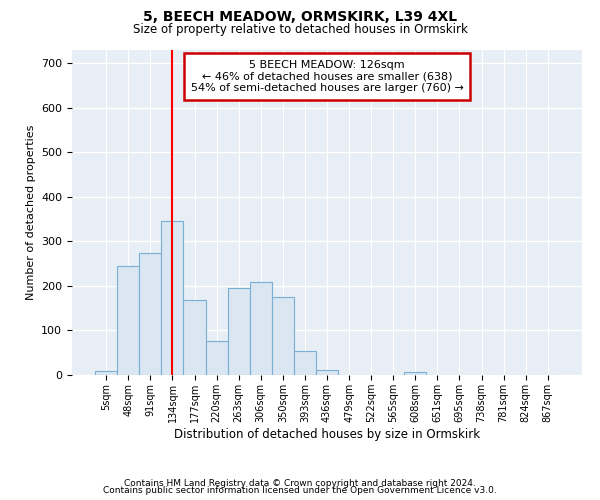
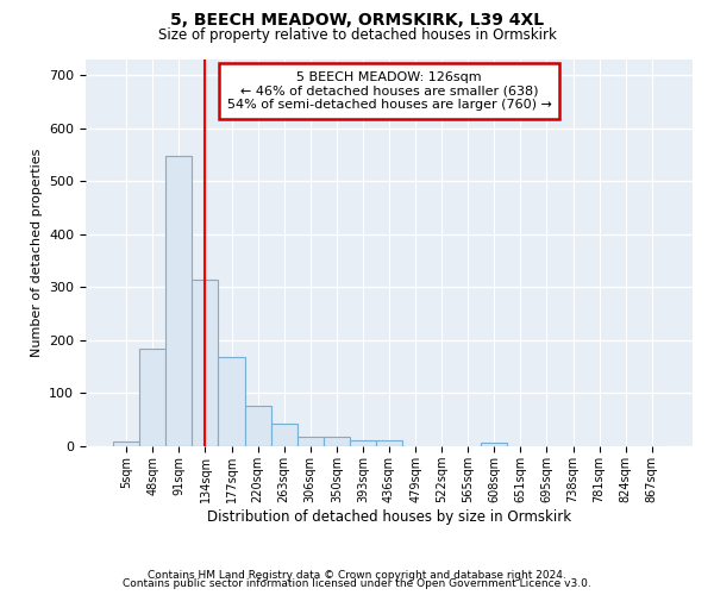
48sqm: 245 -> 185
91sqm: 275 -> 548
134sqm: 345 -> 315
263sqm: 195 -> 42
306sqm: 210 -> 18
350sqm: 175 -> 18
393sqm: 55 -> 12
